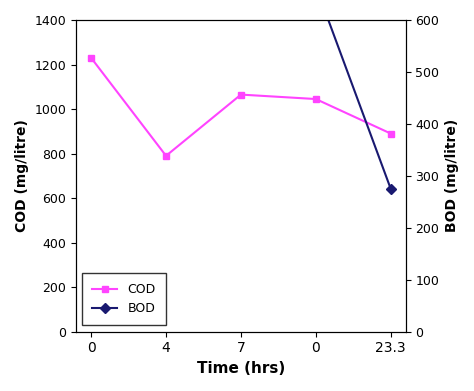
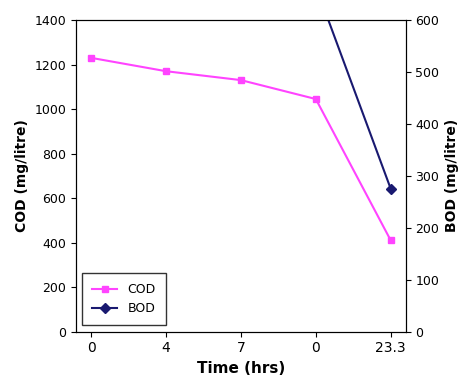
COD/4: 790 -> 1170
COD/7: 1065 -> 1130
COD/23.3: 890 -> 410
